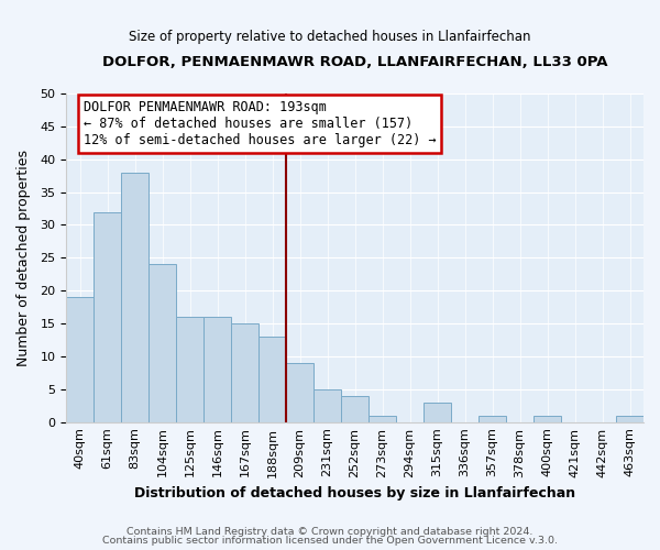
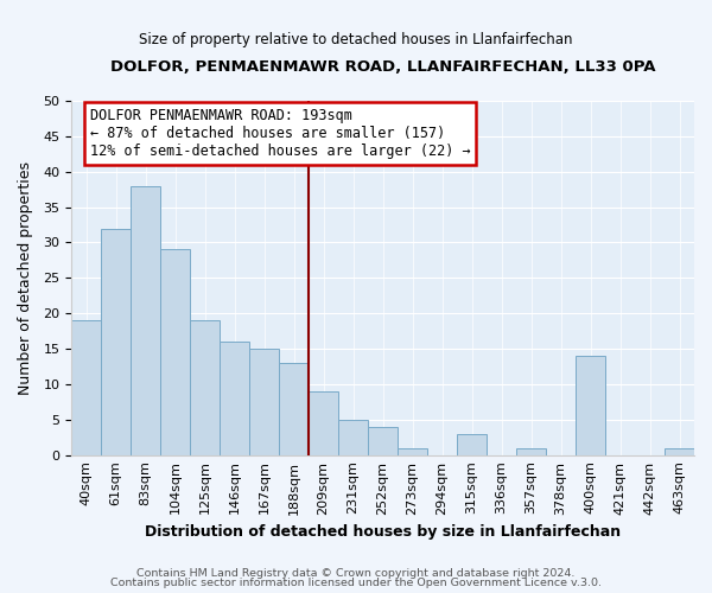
104sqm: 24 -> 29
125sqm: 16 -> 19
400sqm: 1 -> 14
